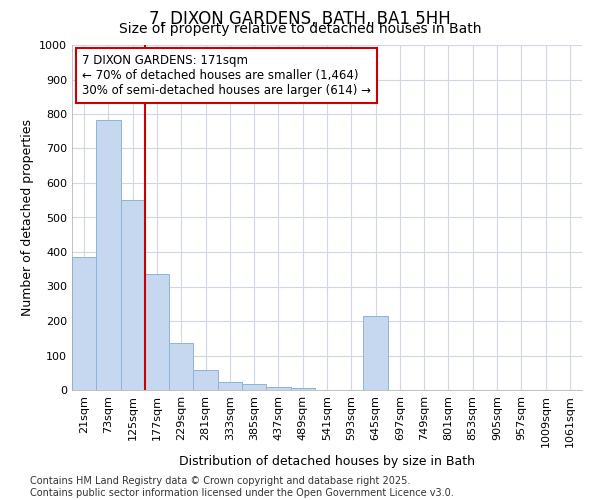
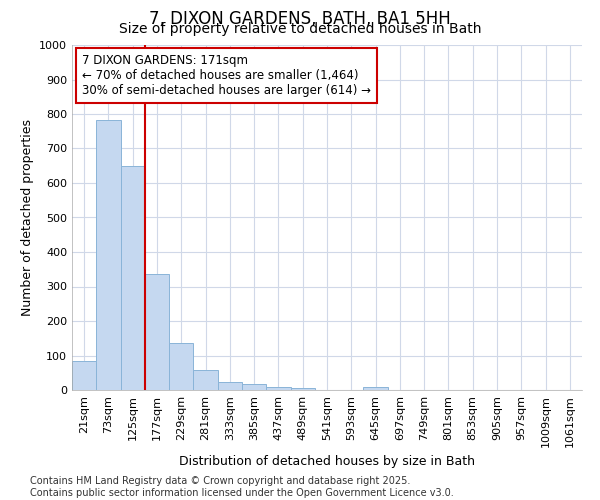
21sqm: 385 -> 83
125sqm: 550 -> 648
645sqm: 215 -> 8
